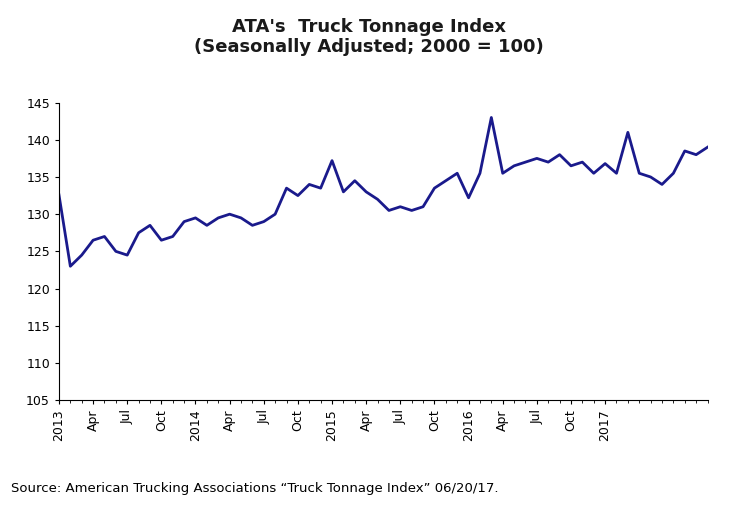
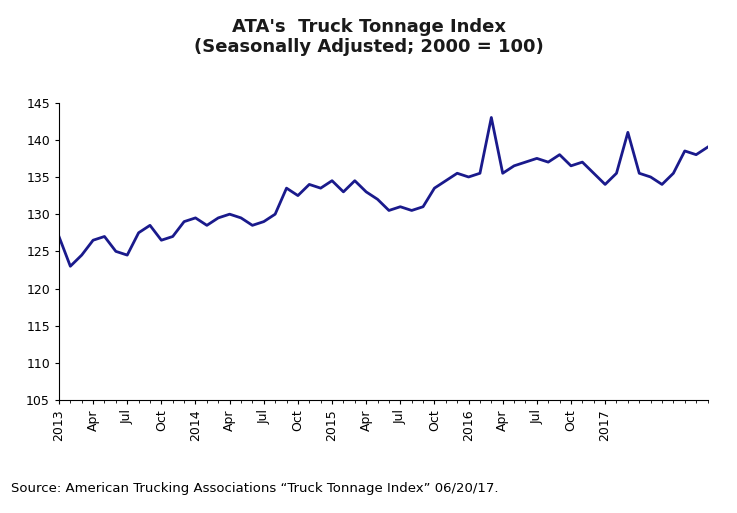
2013: 132.6 -> 127.0
2015: 137.2 -> 134.5
2016: 132.2 -> 135.0
2017: 136.8 -> 134.0
